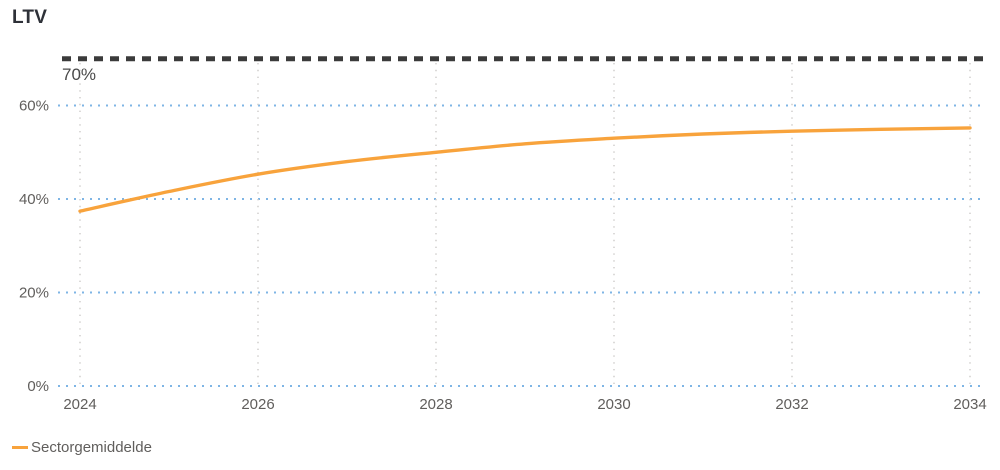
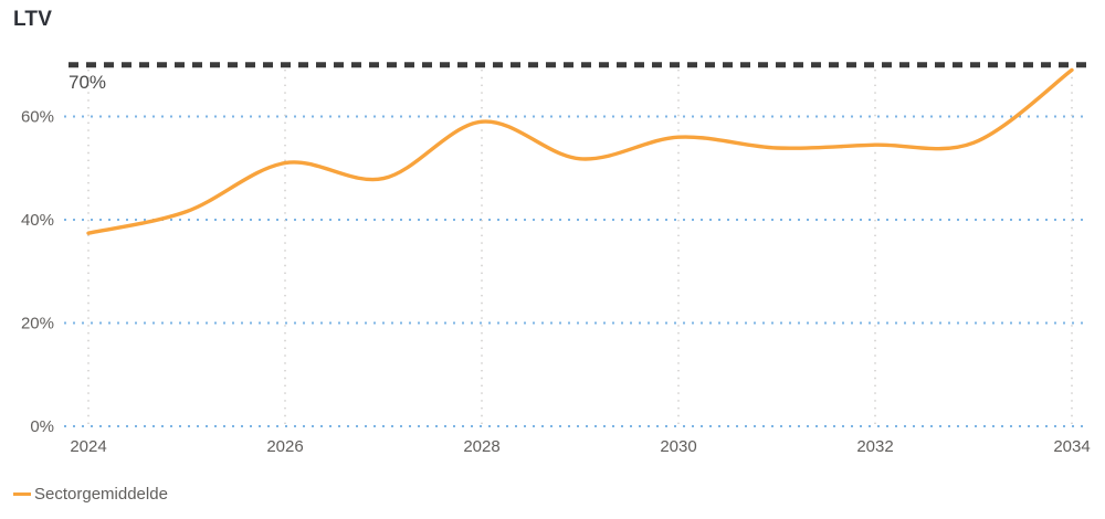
2026: 45% -> 51%
2028: 50% -> 59%
2030: 53% -> 56%
2034: 55% -> 69%
